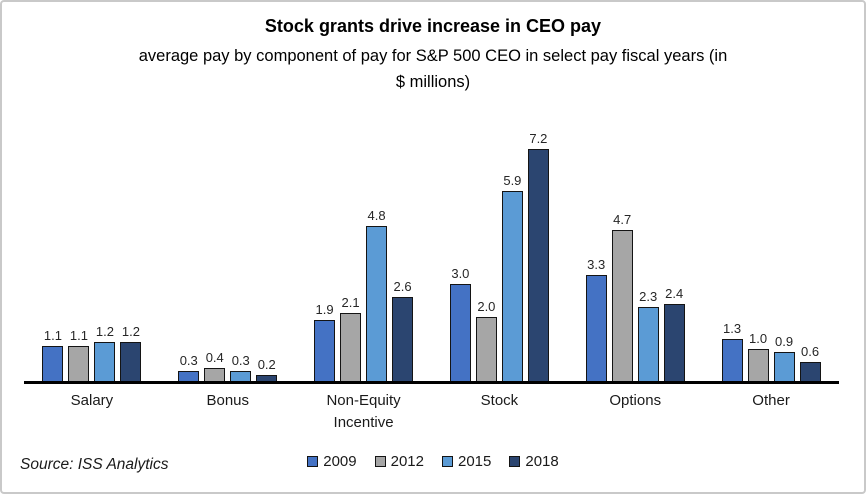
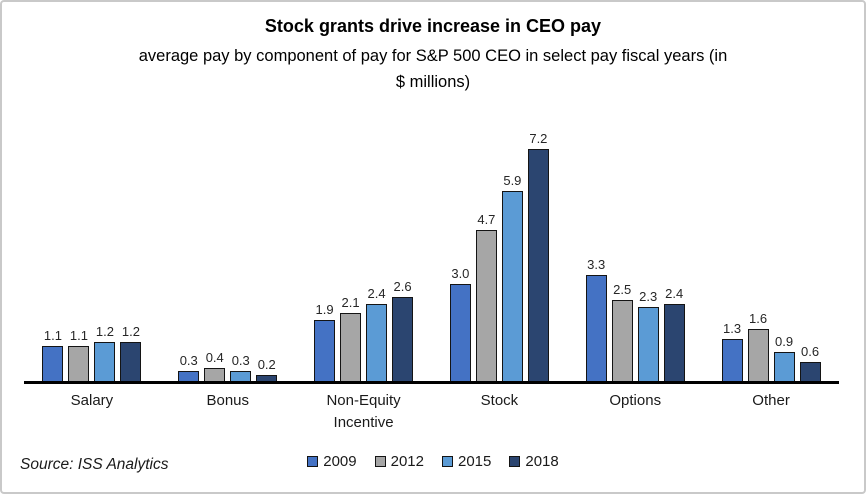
2015/Non-Equity Incentive: 4.8 -> 2.4
2012/Stock: 2.0 -> 4.7
2012/Options: 4.7 -> 2.5
2012/Other: 1.0 -> 1.6
